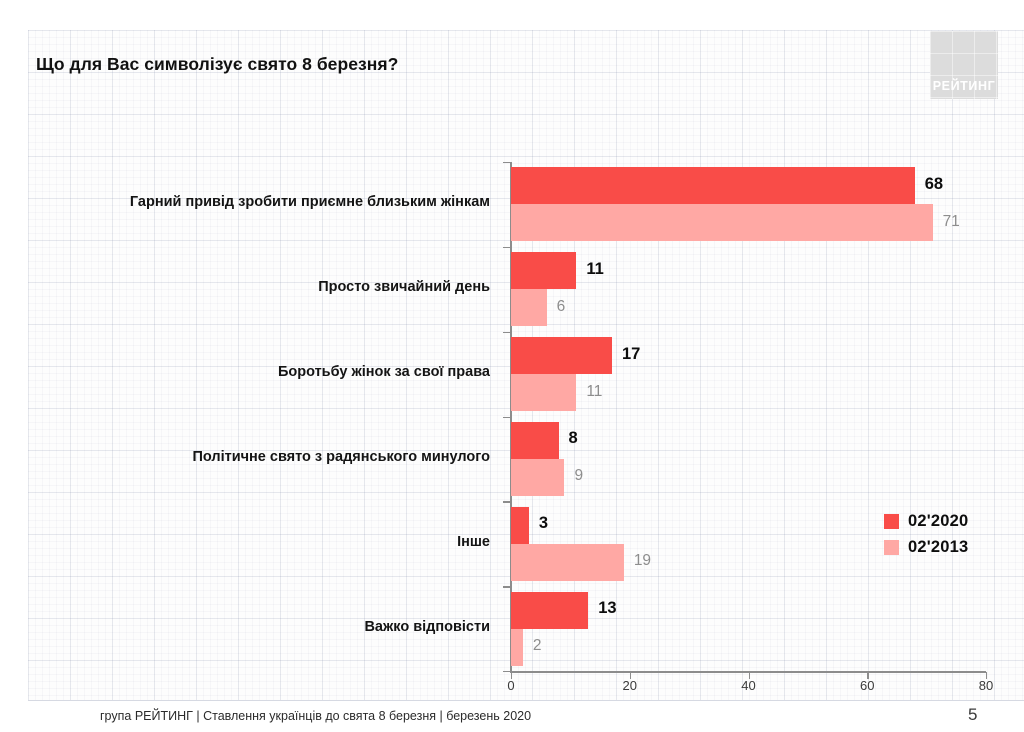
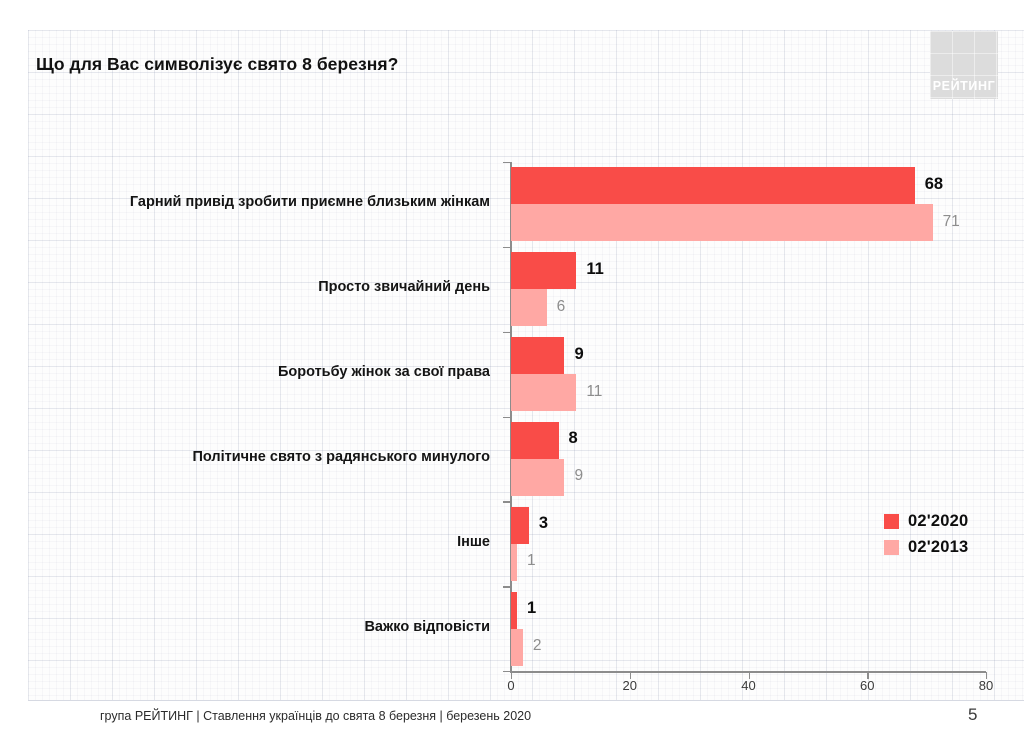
02'2020/Боротьбу жінок за свої права: 17 -> 9
02'2013/Інше: 19 -> 1
02'2020/Важко відповісти: 13 -> 1
